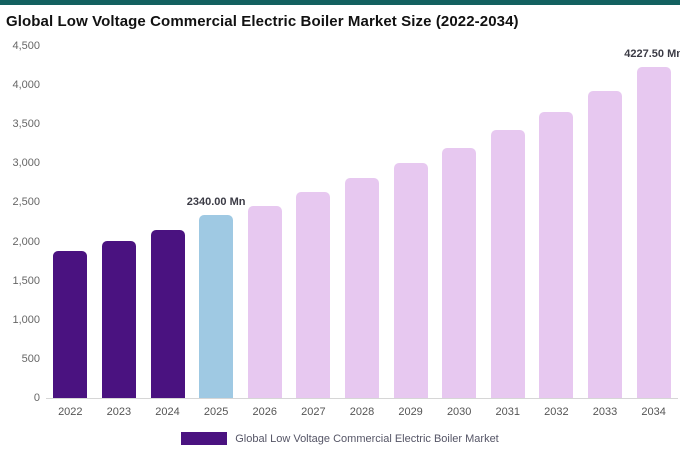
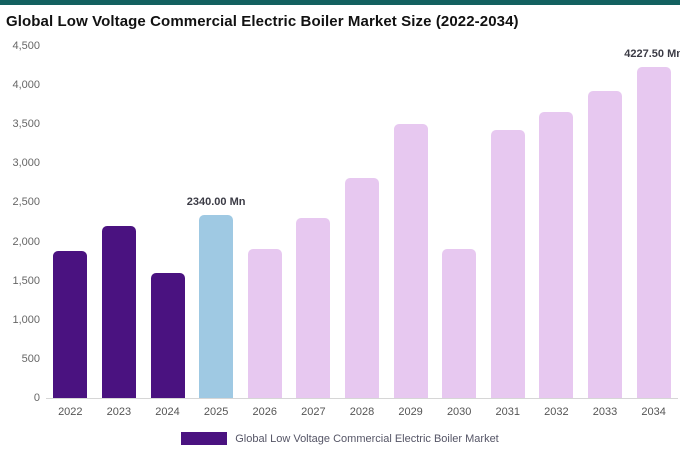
2023: 2000 -> 2200
2024: 2200 -> 1600
2026: 2500 -> 1900
2027: 2600 -> 2300
2029: 3000 -> 3500
2030: 3200 -> 1900
